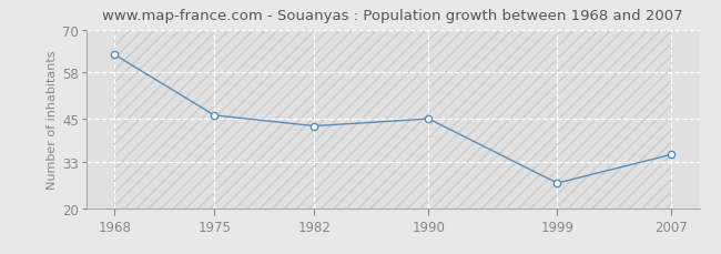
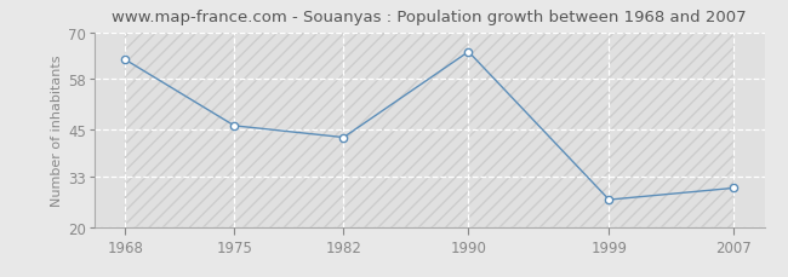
1990: 45 -> 65
2007: 35 -> 30
